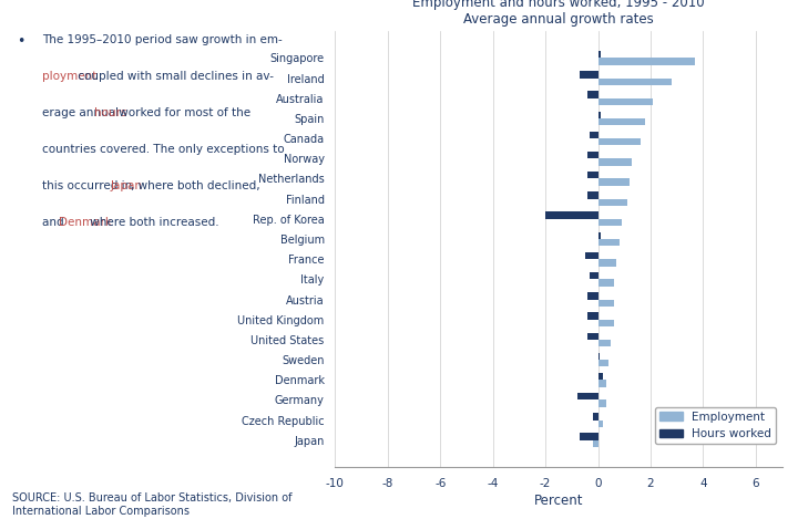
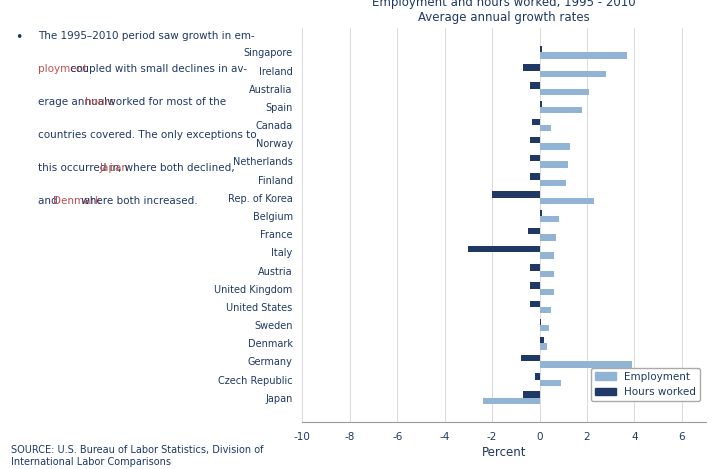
Employment/Canada: 1.6 -> 0.5
Employment/Rep. of Korea: 0.9 -> 2.3
Hours worked/Italy: -0.30 -> -3.00
Employment/Germany: 0.3 -> 3.9
Employment/Czech Republic: 0.2 -> 0.9
Employment/Japan: -0.2 -> -2.4
